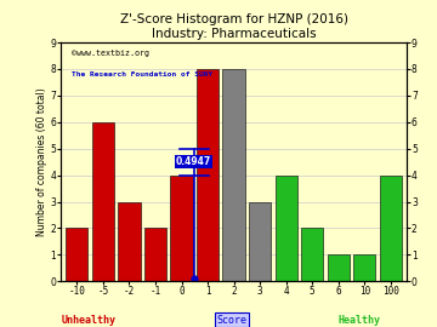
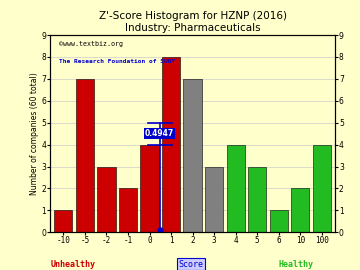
-10: 2 -> 1
-5: 6 -> 7
2: 8 -> 7
5: 2 -> 3
10: 1 -> 2
